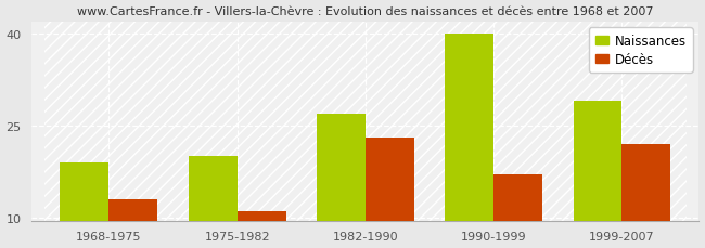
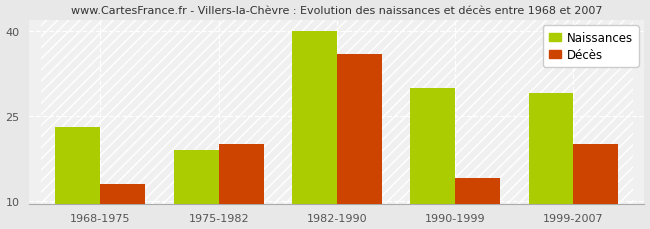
Naissances/1968-1975: 19 -> 23
Naissances/1975-1982: 20 -> 19
Décès/1975-1982: 11 -> 20
Naissances/1982-1990: 27 -> 40
Décès/1982-1990: 23 -> 36
Naissances/1990-1999: 40 -> 30
Décès/1990-1999: 17 -> 14
Décès/1999-2007: 22 -> 20
